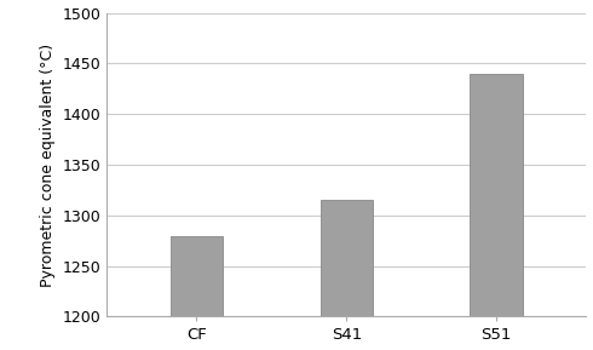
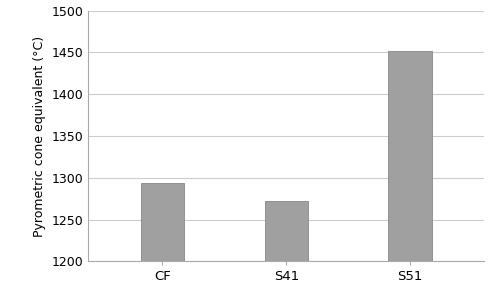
CF: 1280 -> 1294
S41: 1315 -> 1272
S51: 1440 -> 1452
